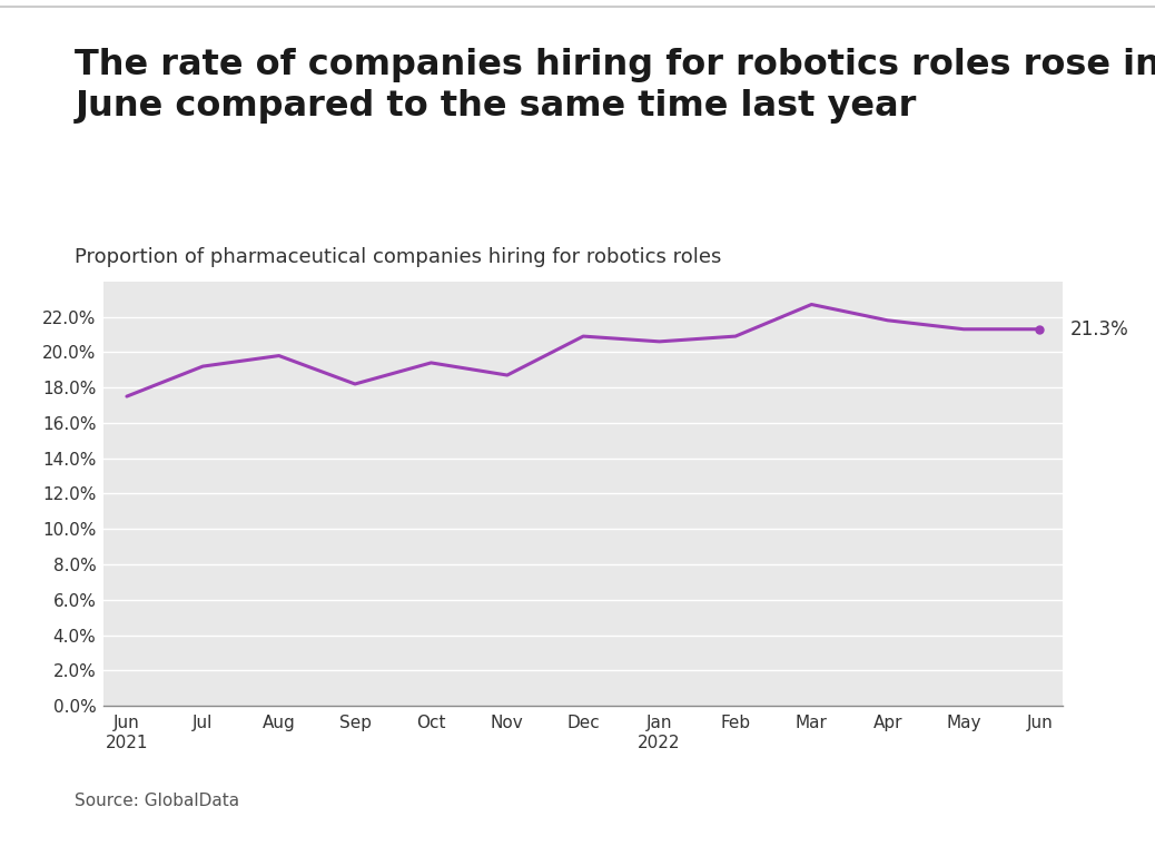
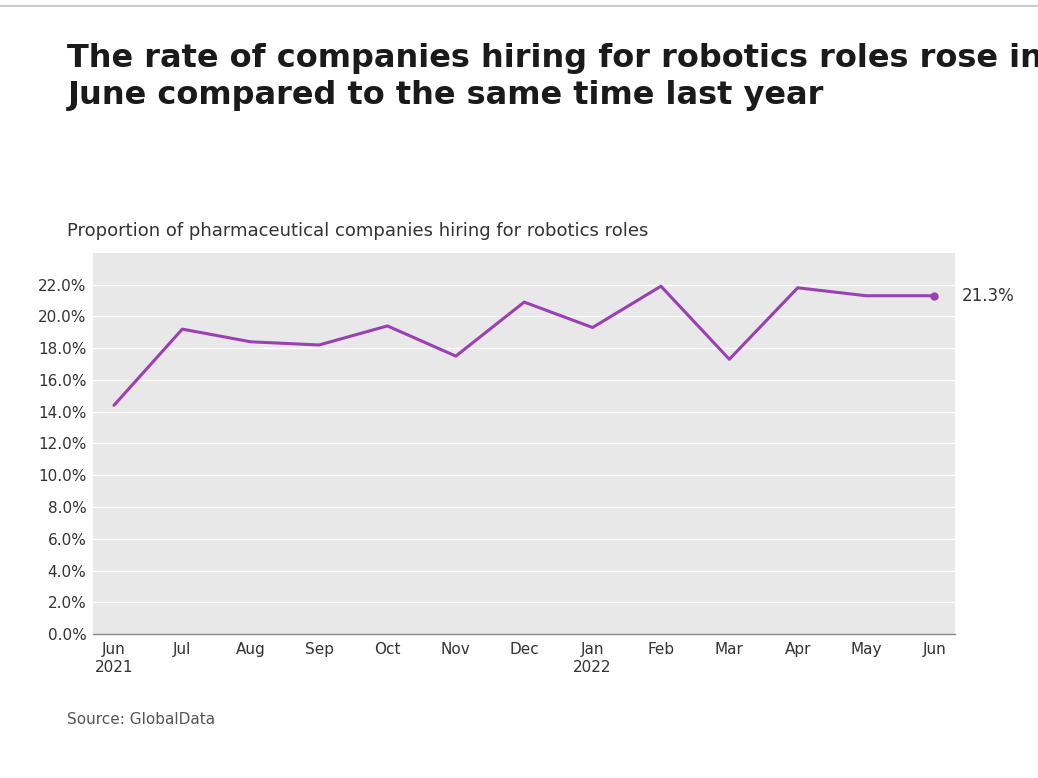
Jun 2021: 17.5% -> 14.4%
Aug: 19.8% -> 18.4%
Nov: 18.7% -> 17.5%
Jan 2022: 20.6% -> 19.3%
Feb: 20.9% -> 21.9%
Mar: 22.7% -> 17.3%
